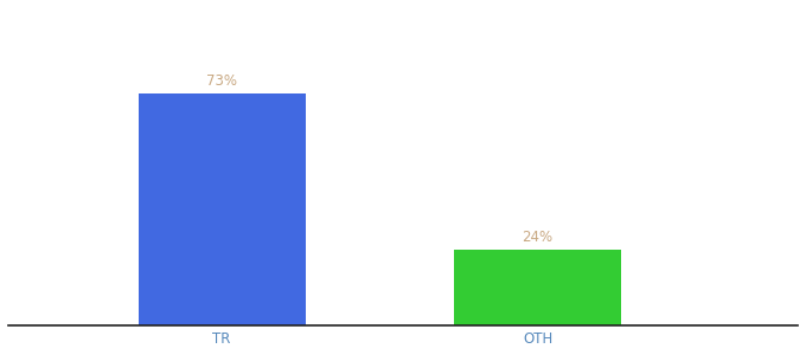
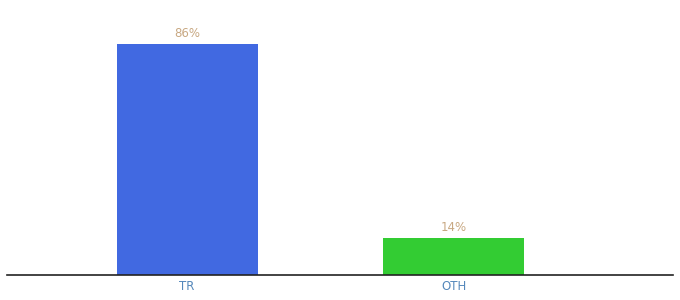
TR: 73% -> 86%
OTH: 24% -> 14%
